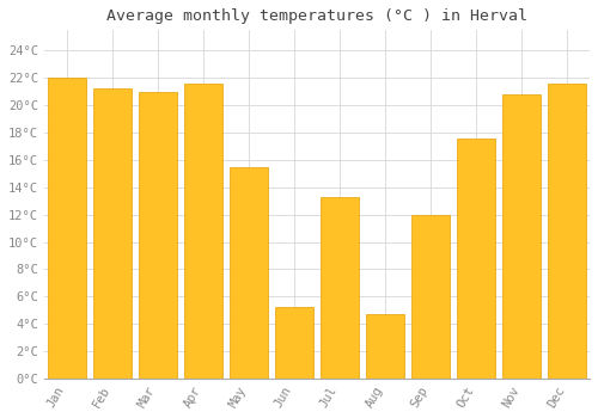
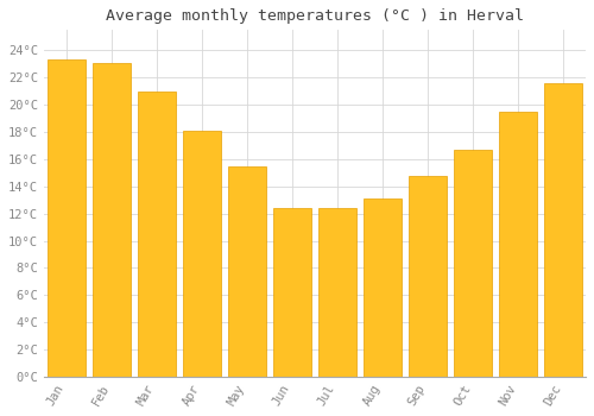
Jan: 22.0°C -> 23.3°C
Feb: 21.2°C -> 23.1°C
Apr: 21.6°C -> 18.1°C
Jun: 5.2°C -> 12.4°C
Jul: 13.3°C -> 12.4°C
Aug: 4.7°C -> 13.1°C
Sep: 12.0°C -> 14.8°C
Oct: 17.6°C -> 16.7°C
Nov: 20.8°C -> 19.5°C
